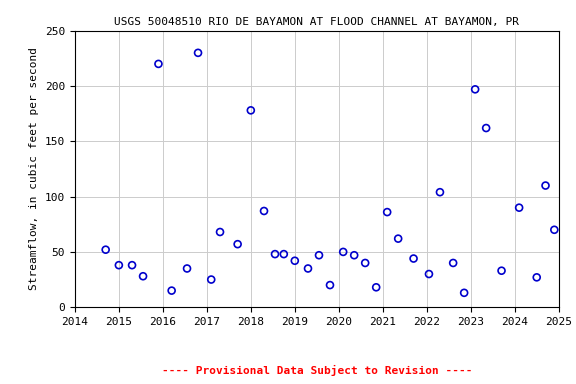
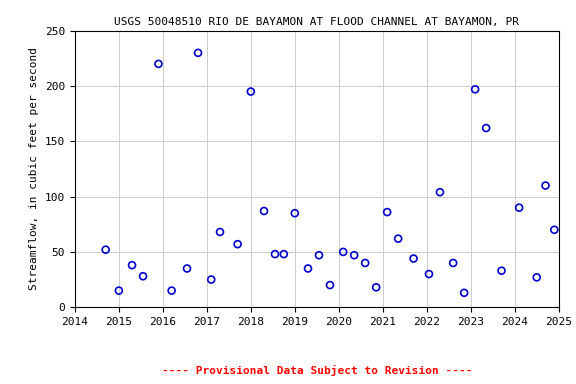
2015: 38 -> 15
2018: 178 -> 195
2019: 42 -> 85
